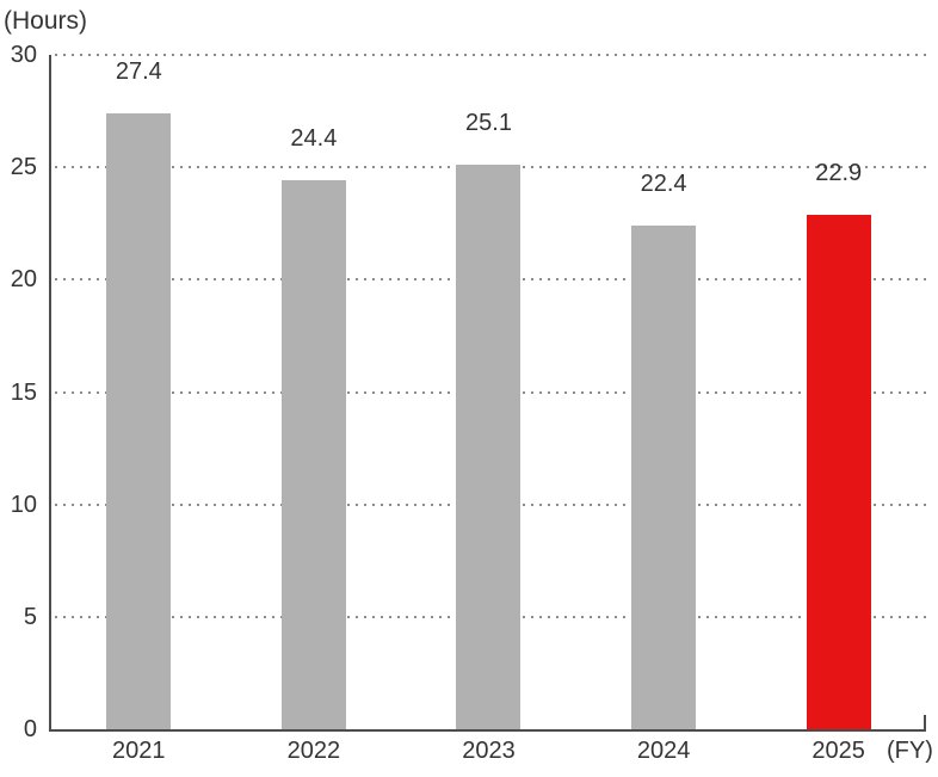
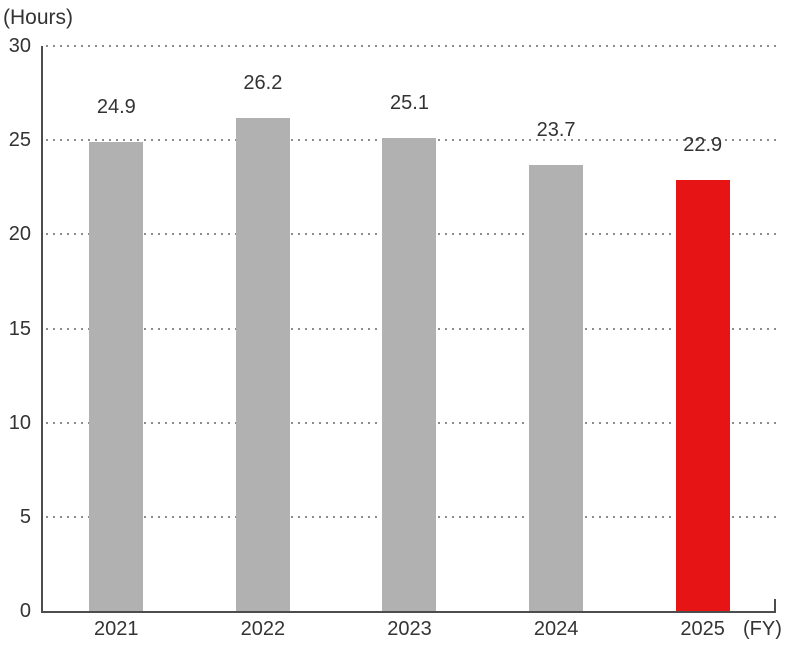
2021: 27.4 -> 24.9
2022: 24.4 -> 26.2
2024: 22.4 -> 23.7
